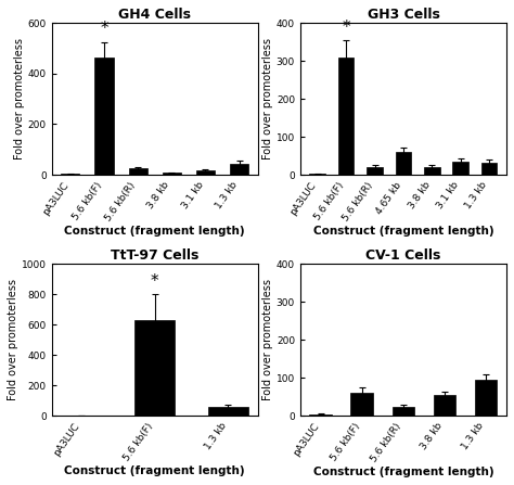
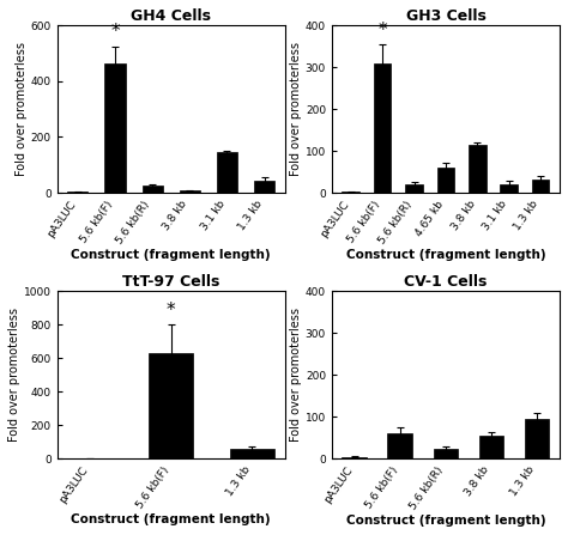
GH4 Cells/3.1 kb: 18 -> 145
GH3 Cells/3.8 kb: 20 -> 115
GH3 Cells/3.1 kb: 35 -> 20
